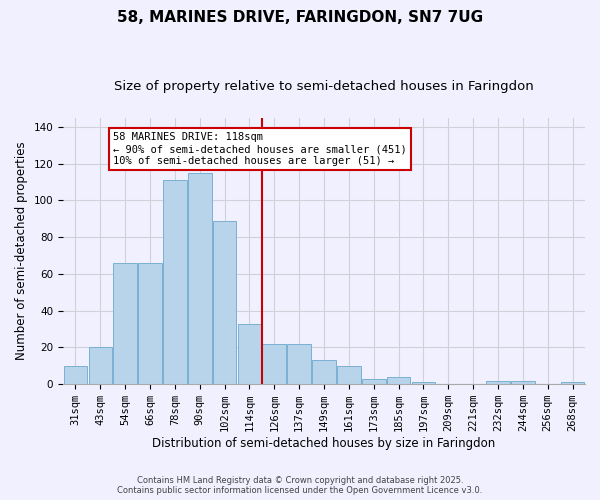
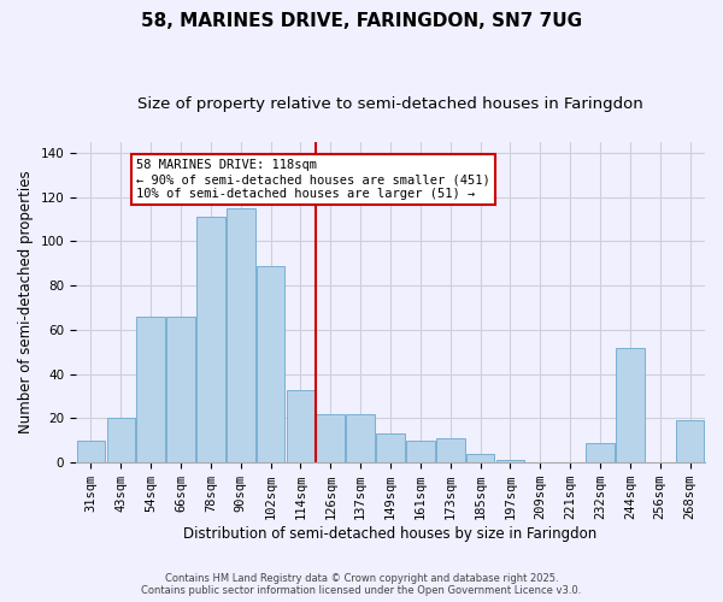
173sqm: 3 -> 11
232sqm: 2 -> 9
244sqm: 2 -> 52
268sqm: 1 -> 19
